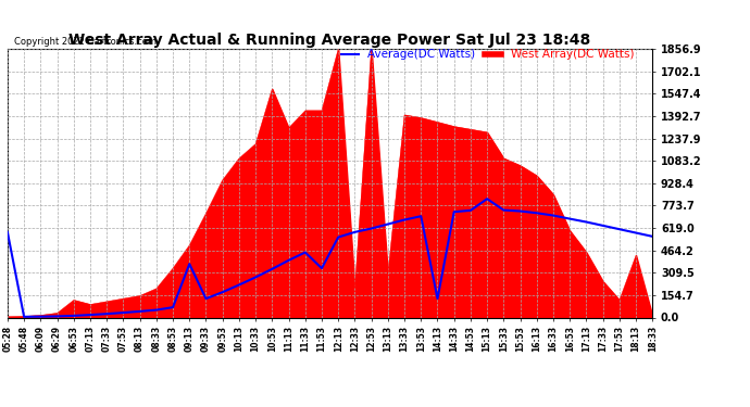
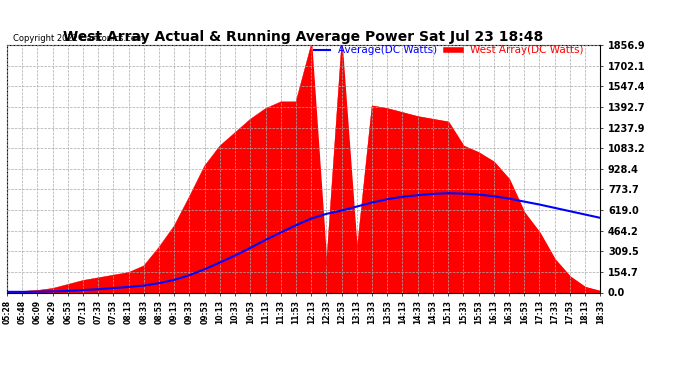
Average(DC Watts)/05:28: 590 -> 0
West Array(DC Watts)/06:53: 120 -> 60
Average(DC Watts)/09:13: 370 -> 100
West Array(DC Watts)/10:53: 1580 -> 1300
West Array(DC Watts)/11:13: 1310 -> 1380
Average(DC Watts)/11:53: 340 -> 500
Average(DC Watts)/14:13: 130 -> 720
Average(DC Watts)/15:13: 820 -> 740
West Array(DC Watts)/18:13: 430 -> 40
